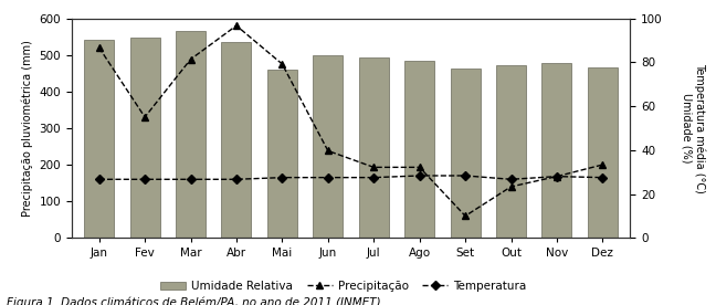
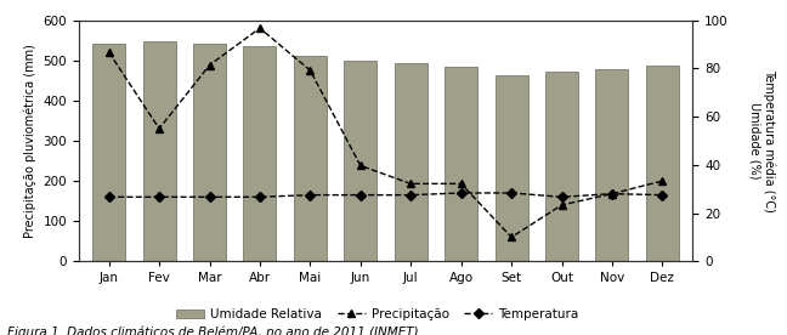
Umidade Relativa/Mar: 565 -> 542
Umidade Relativa/Mai: 460 -> 510
Umidade Relativa/Dez: 465 -> 487
